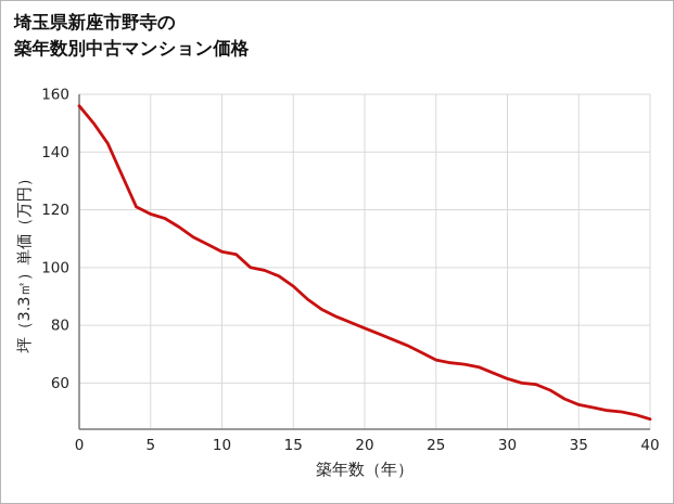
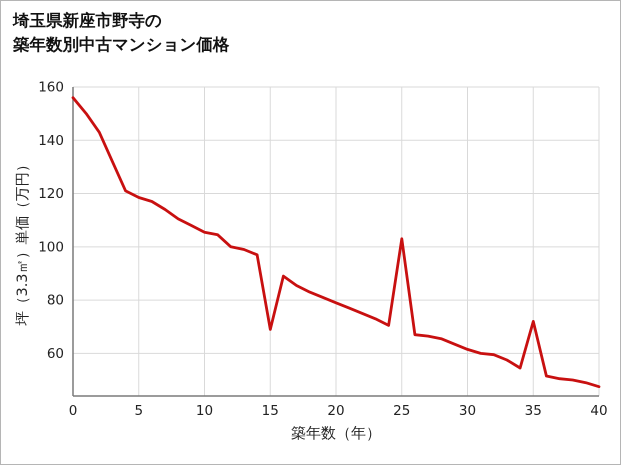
15: 94 -> 69
25: 68 -> 103
35: 52 -> 72
